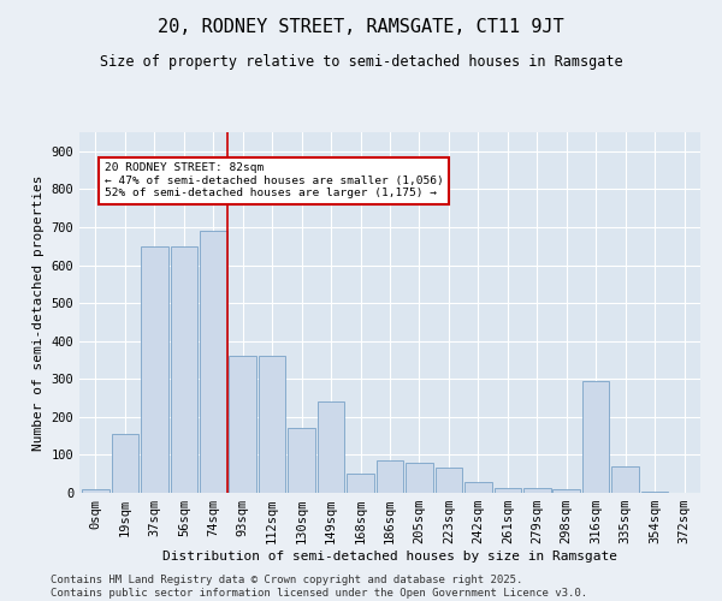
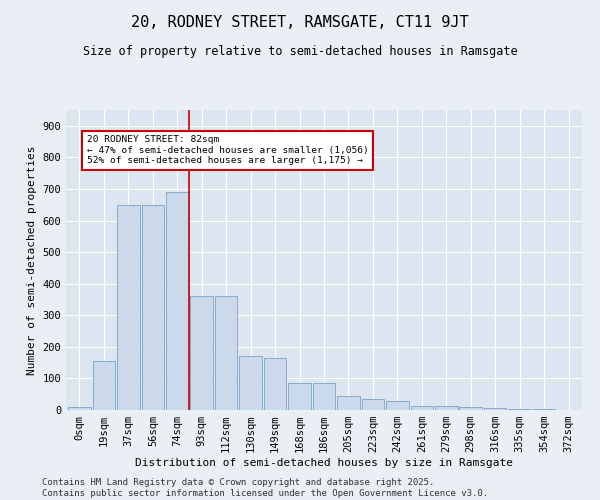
149sqm: 240 -> 165
168sqm: 50 -> 85
205sqm: 80 -> 45
223sqm: 65 -> 35
316sqm: 295 -> 5
335sqm: 70 -> 3
